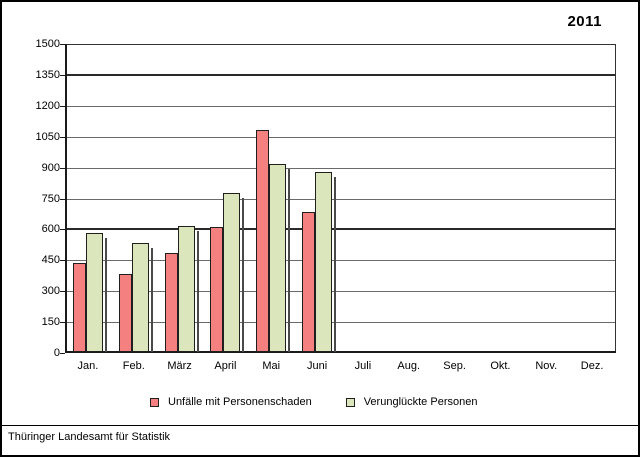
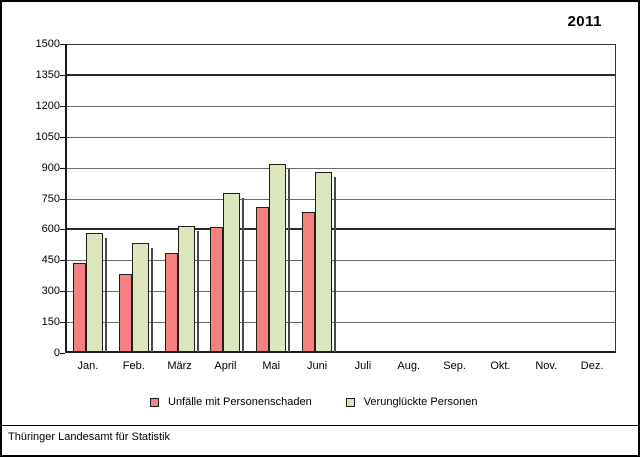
Unfälle mit Personenschaden/Mai: 1080 -> 700
